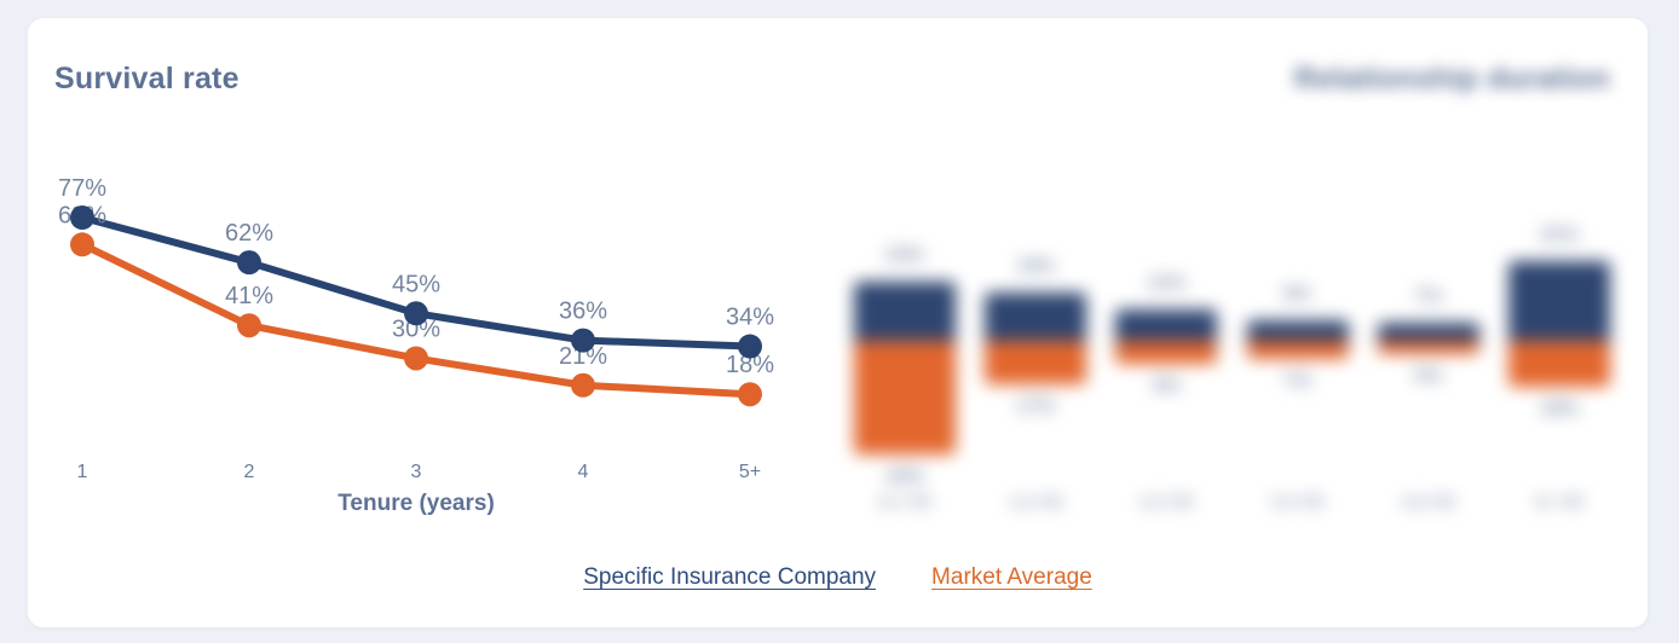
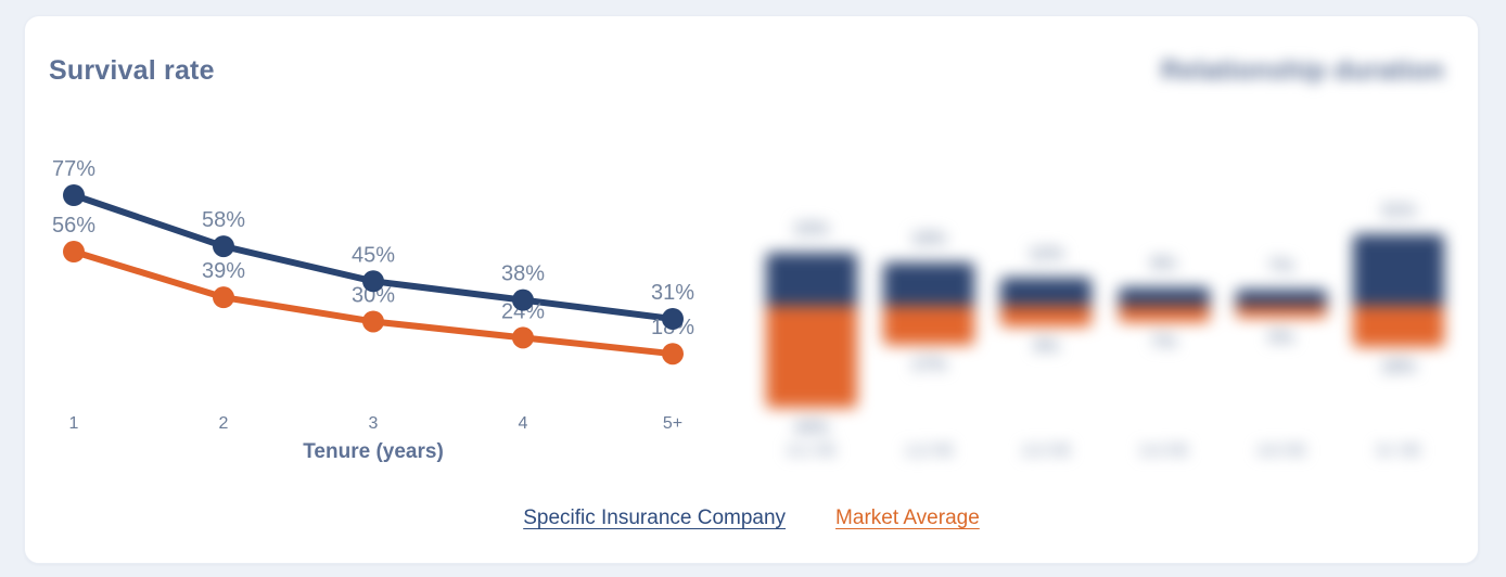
Survival rate/Market Average/1: 68% -> 56%
Survival rate/Specific Insurance Company/2: 62% -> 58%
Survival rate/Market Average/2: 41% -> 39%
Survival rate/Specific Insurance Company/4: 36% -> 38%
Survival rate/Market Average/4: 21% -> 24%
Survival rate/Specific Insurance Company/5+: 34% -> 31%
